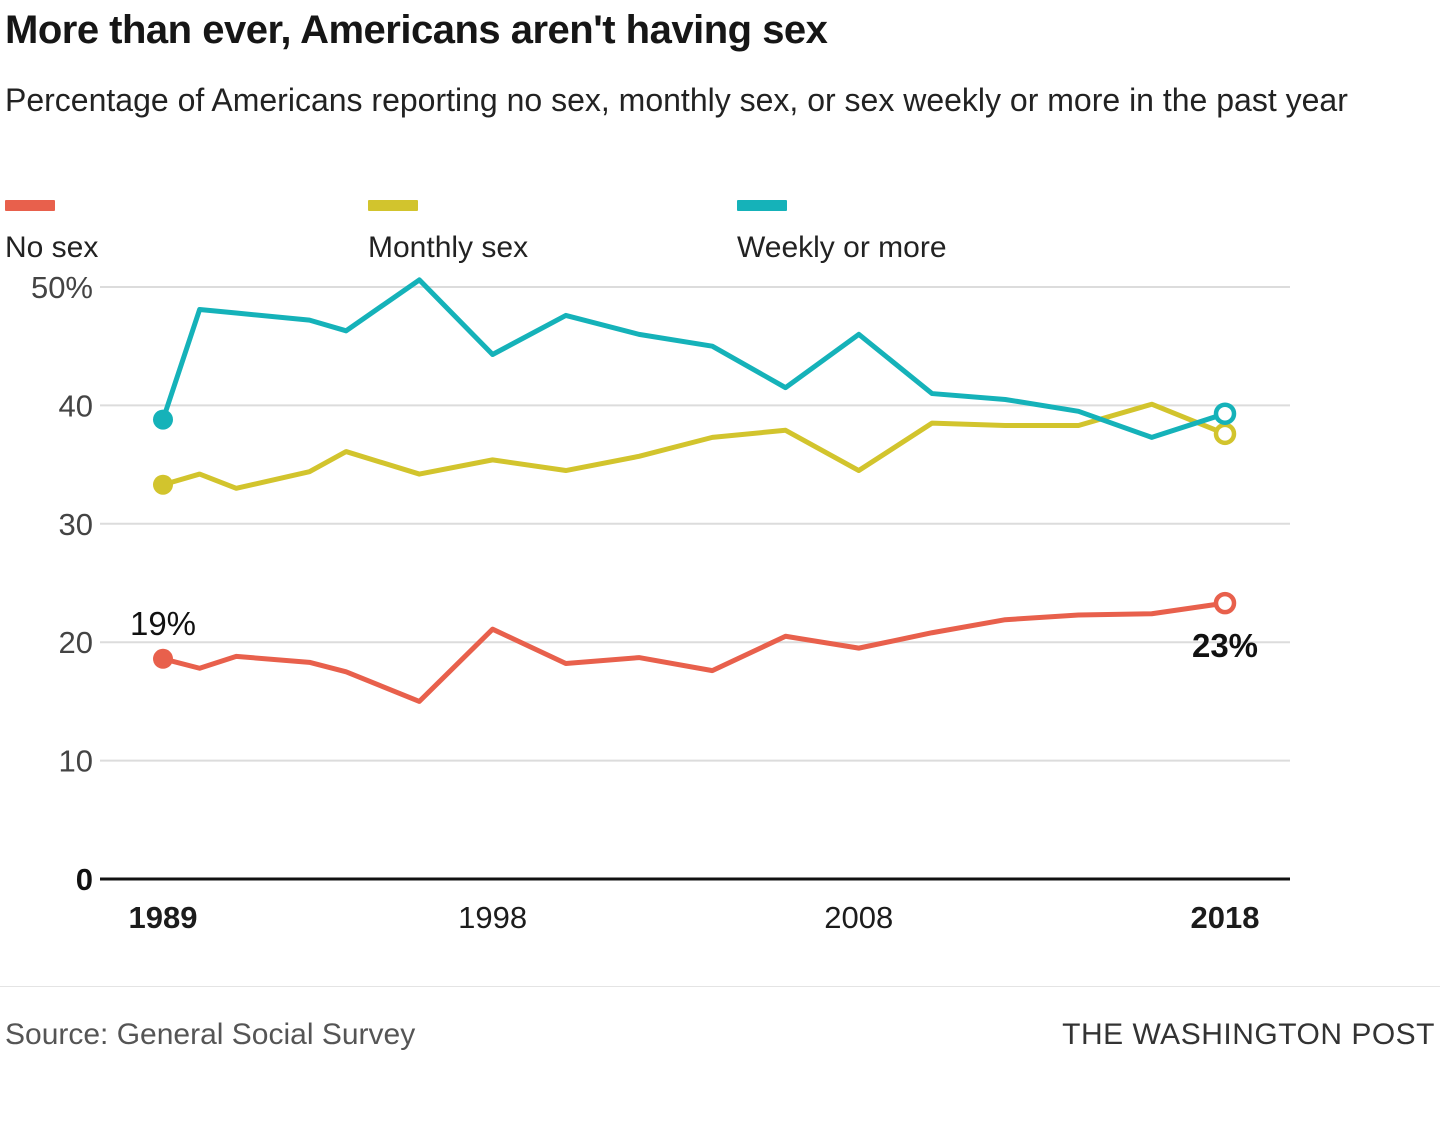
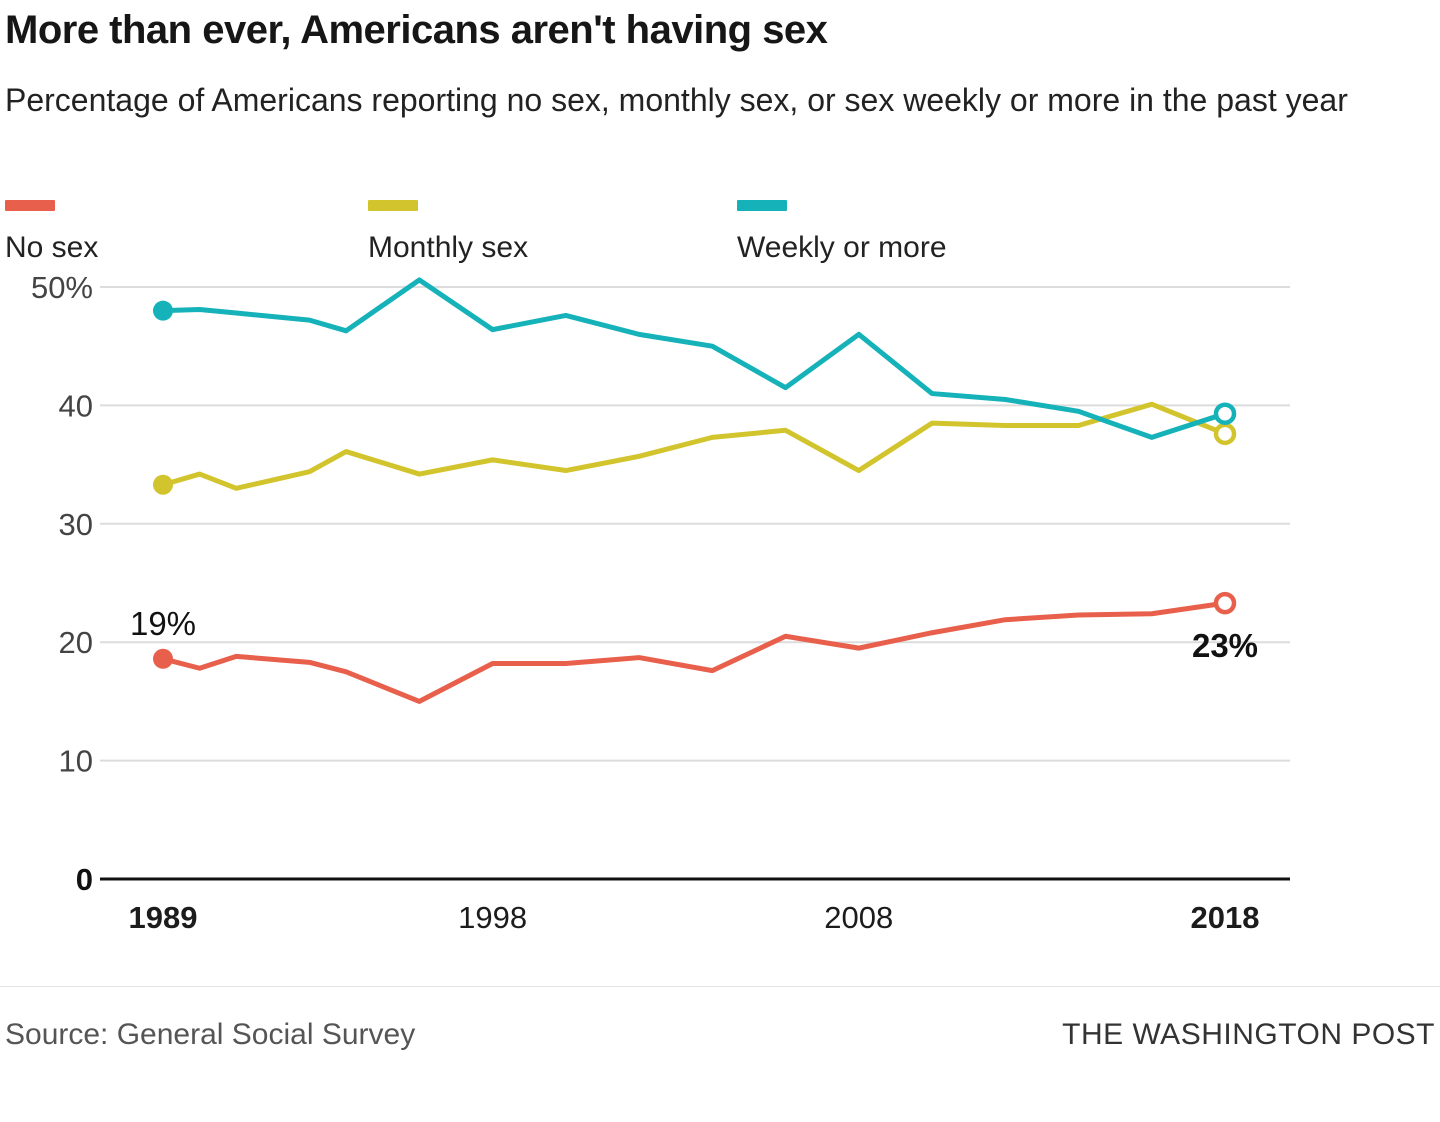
Weekly or more/1989: 38.8% -> 48.0%
No sex/1998: 21.1% -> 18.2%
Weekly or more/1998: 44.3% -> 46.4%
